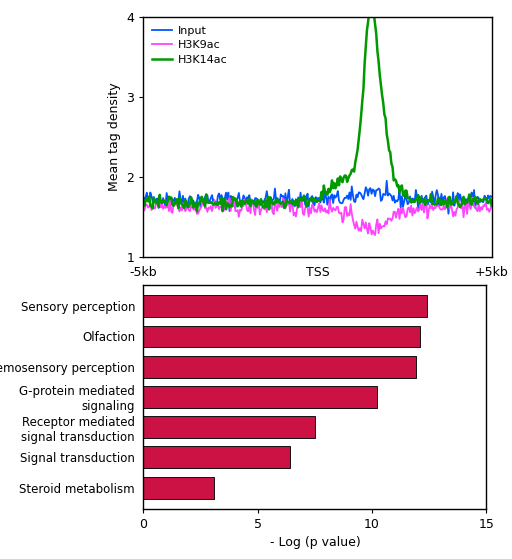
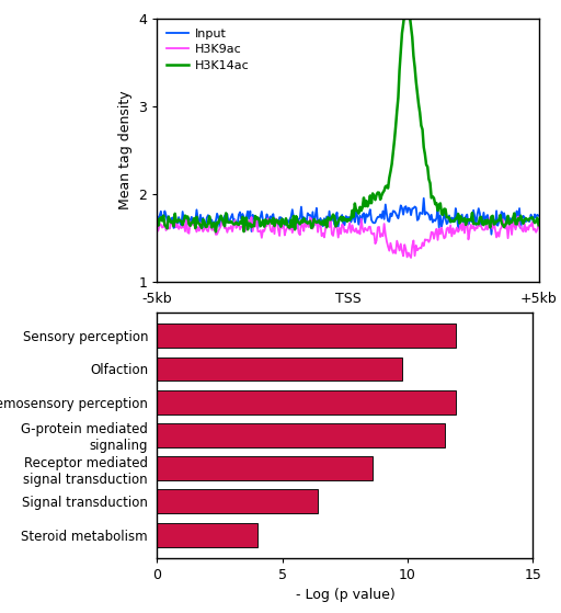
Sensory perception: 12.4 -> 11.9
Olfaction: 12.1 -> 9.8
G-protein mediated signaling: 10.2 -> 11.5
Receptor mediated signal transduction: 7.5 -> 8.6
Steroid metabolism: 3.1 -> 4.0
